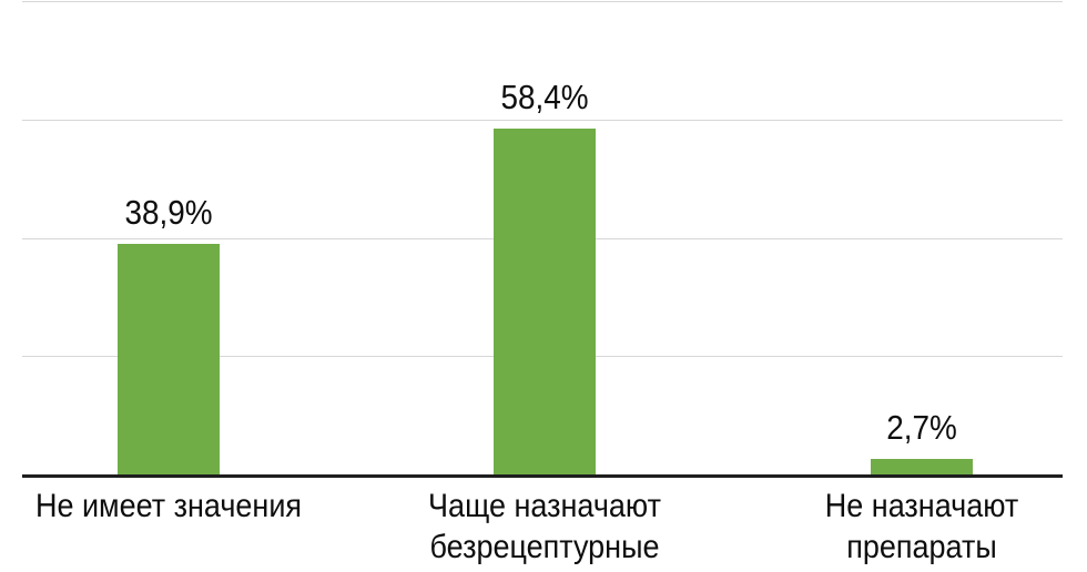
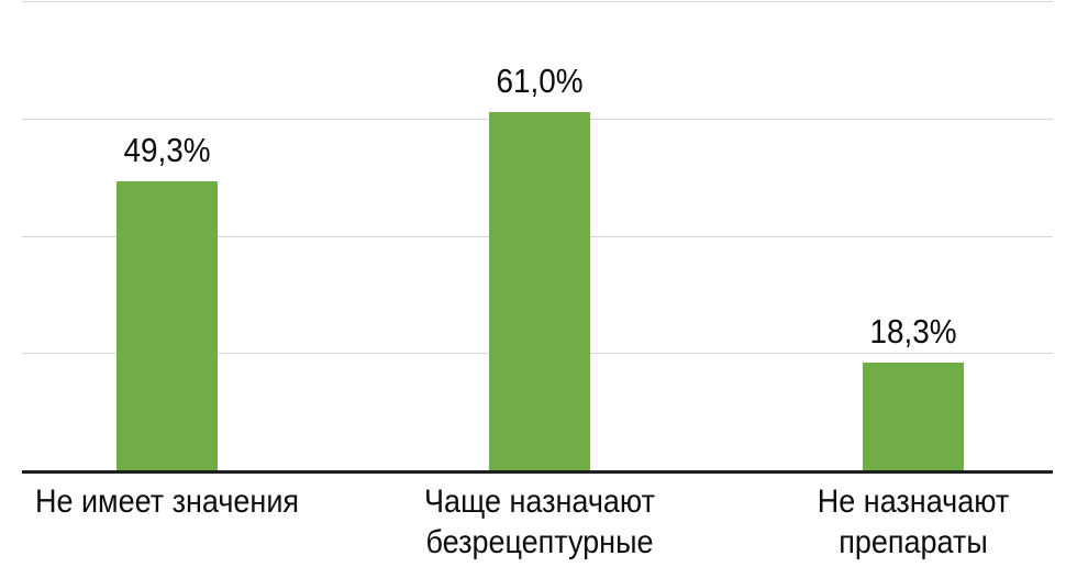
Не имеет значения: 38,9% -> 49,3%
Чаще назначают безрецептурные: 58,4% -> 61,0%
Не назначают препараты: 2,7% -> 18,3%
